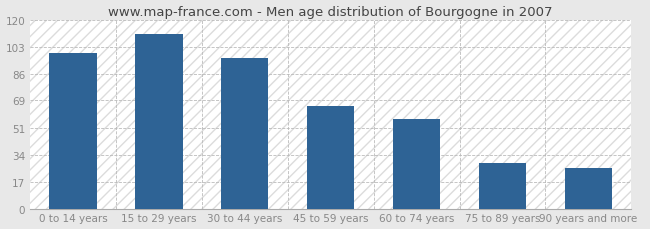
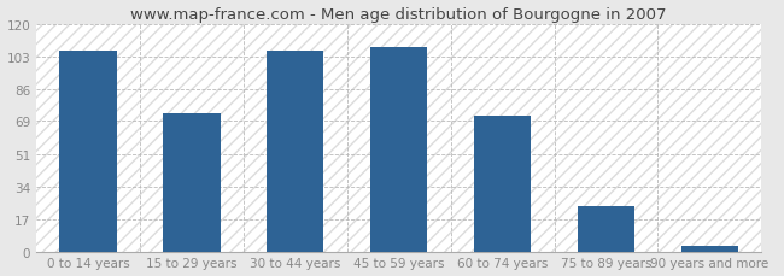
0 to 14 years: 99 -> 106
15 to 29 years: 111 -> 73
30 to 44 years: 96 -> 106
45 to 59 years: 65 -> 108
60 to 74 years: 57 -> 72
75 to 89 years: 29 -> 24
90 years and more: 26 -> 3
